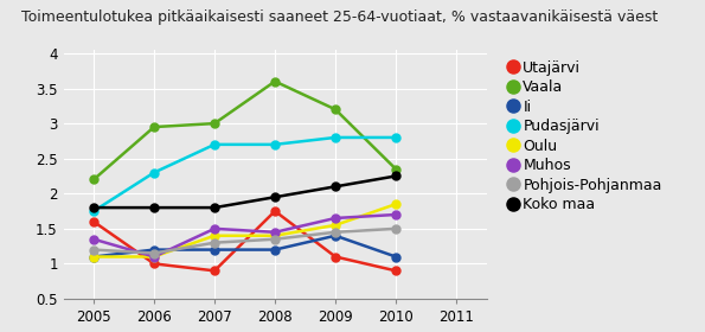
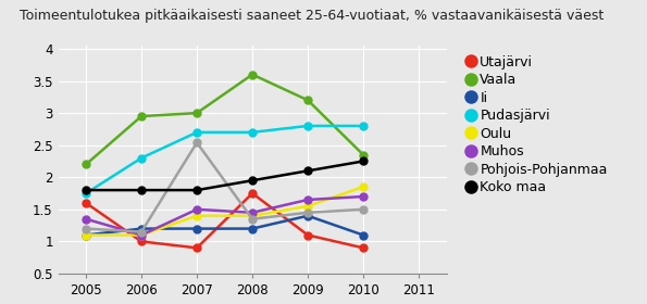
Pohjois-Pohjanmaa/2007: 1.30 -> 2.54
